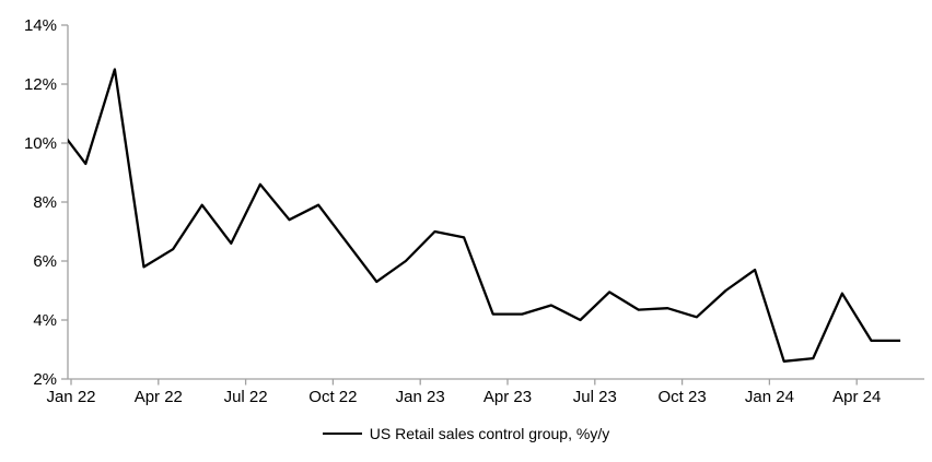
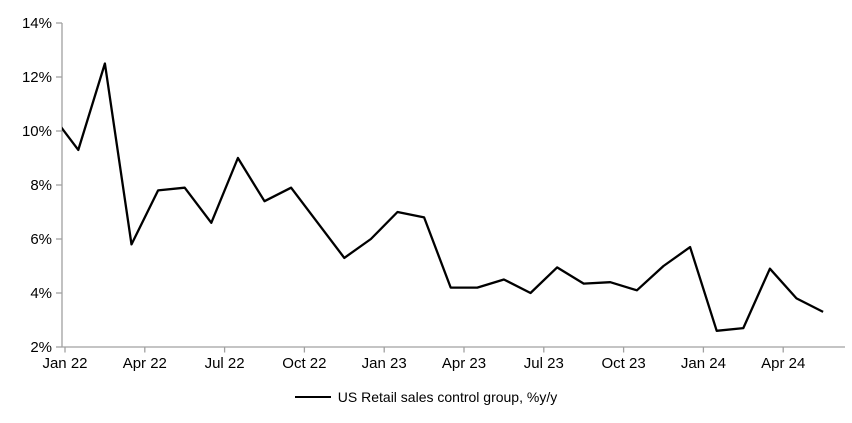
Apr 22: 6.4% -> 7.8%
Jul 22: 8.6% -> 9.0%
Apr 24: 3.3% -> 3.8%
